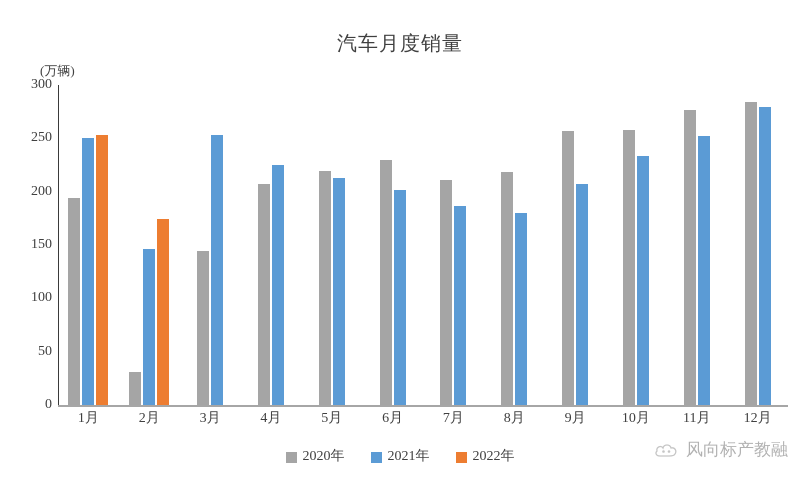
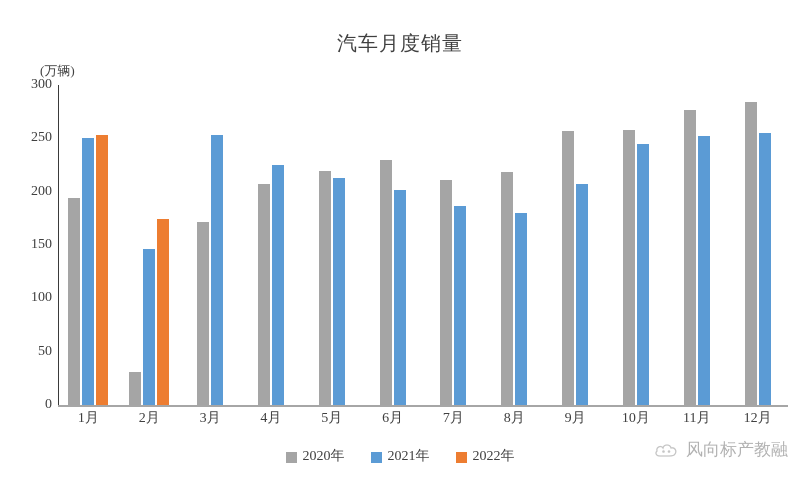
2020年/3月: 144 -> 172
2021年/10月: 233 -> 245
2021年/12月: 279 -> 255
